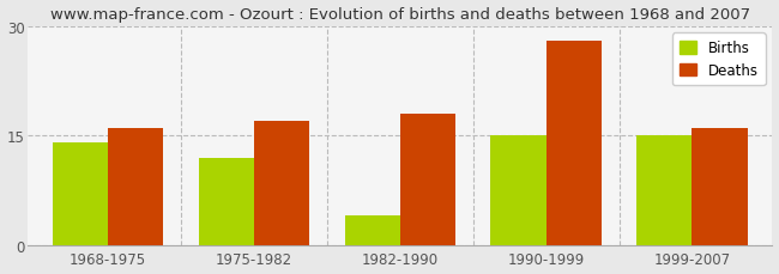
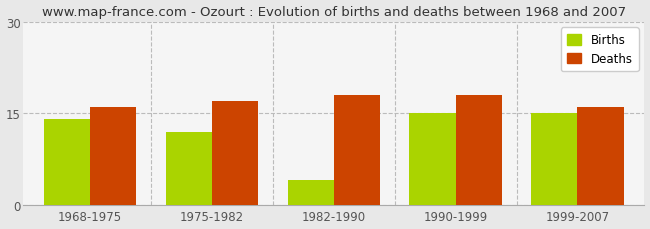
Deaths/1990-1999: 28 -> 18
